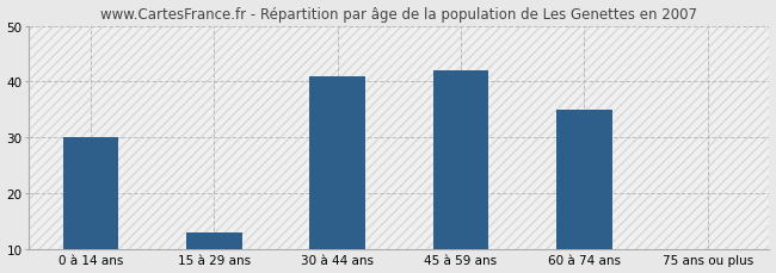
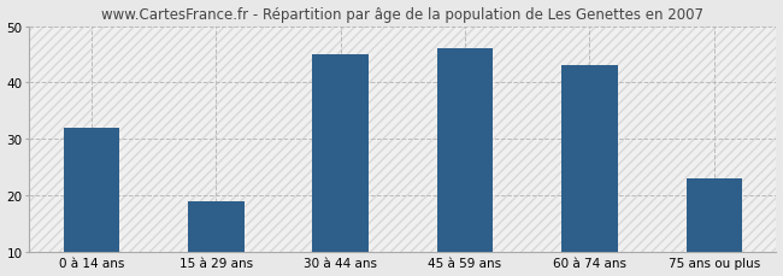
0 à 14 ans: 30 -> 32
15 à 29 ans: 13 -> 19
30 à 44 ans: 41 -> 45
45 à 59 ans: 42 -> 46
60 à 74 ans: 35 -> 43
75 ans ou plus: 10 -> 23
